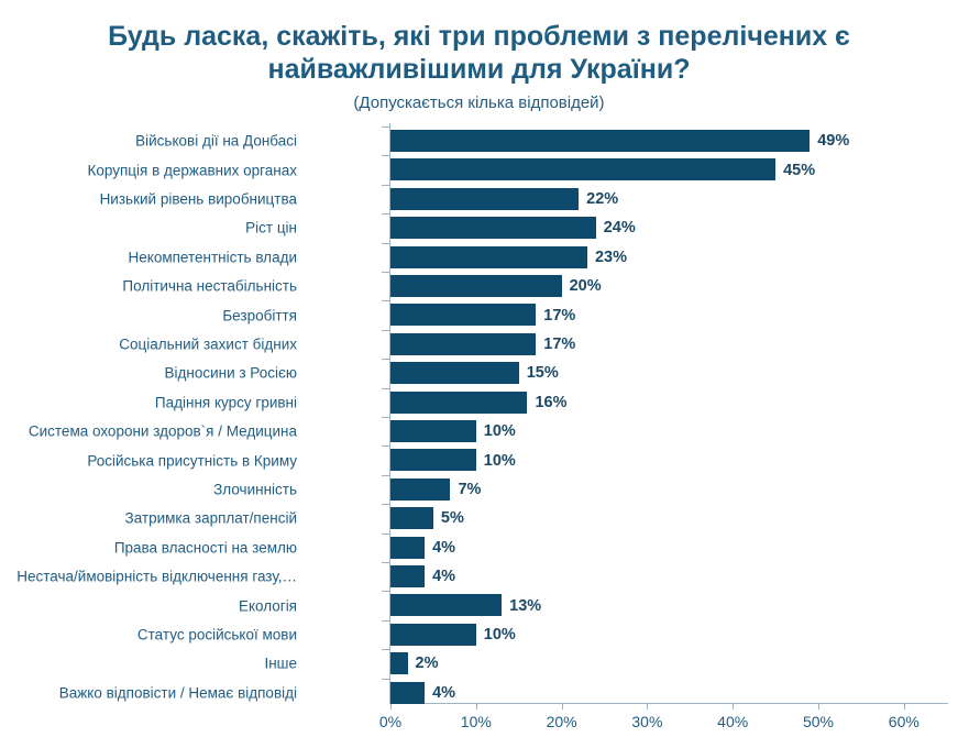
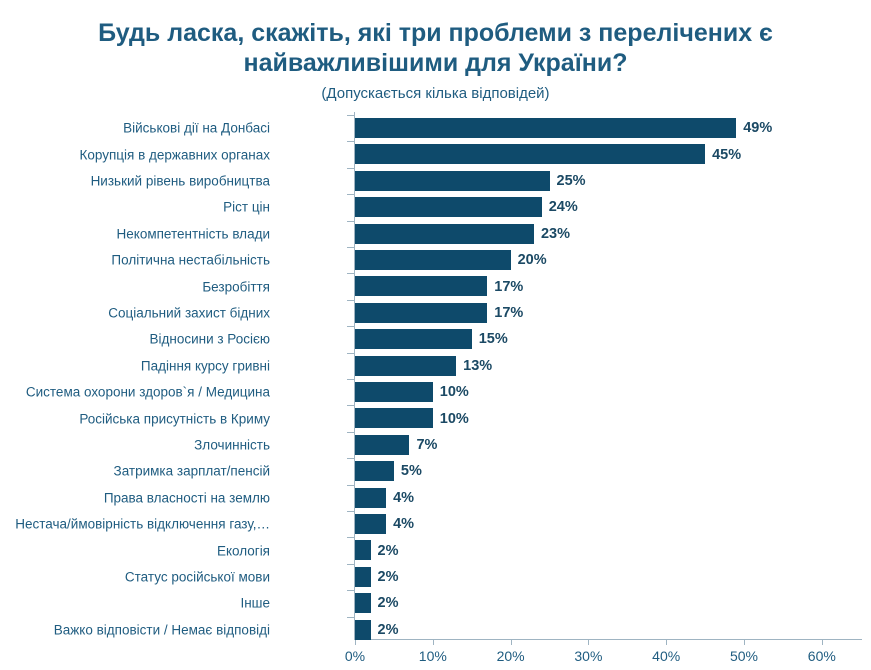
Низький рівень виробництва: 22% -> 25%
Падіння курсу гривні: 16% -> 13%
Екологія: 13% -> 2%
Статус російської мови: 10% -> 2%
Важко відповісти / Немає відповіді: 4% -> 2%
